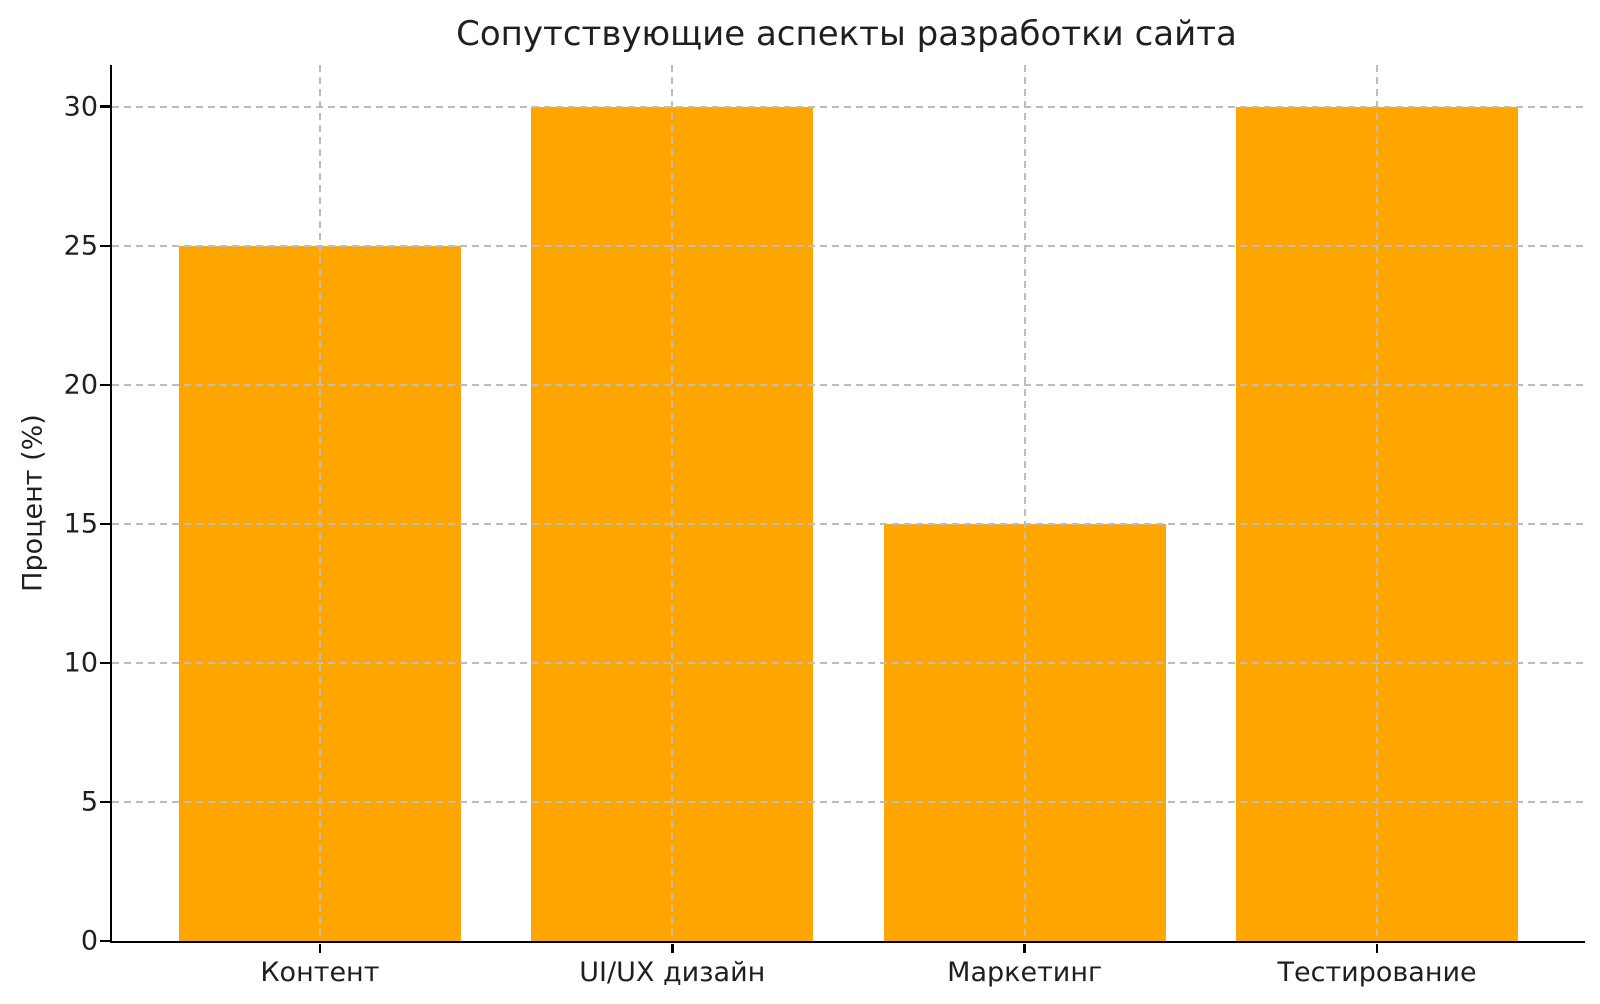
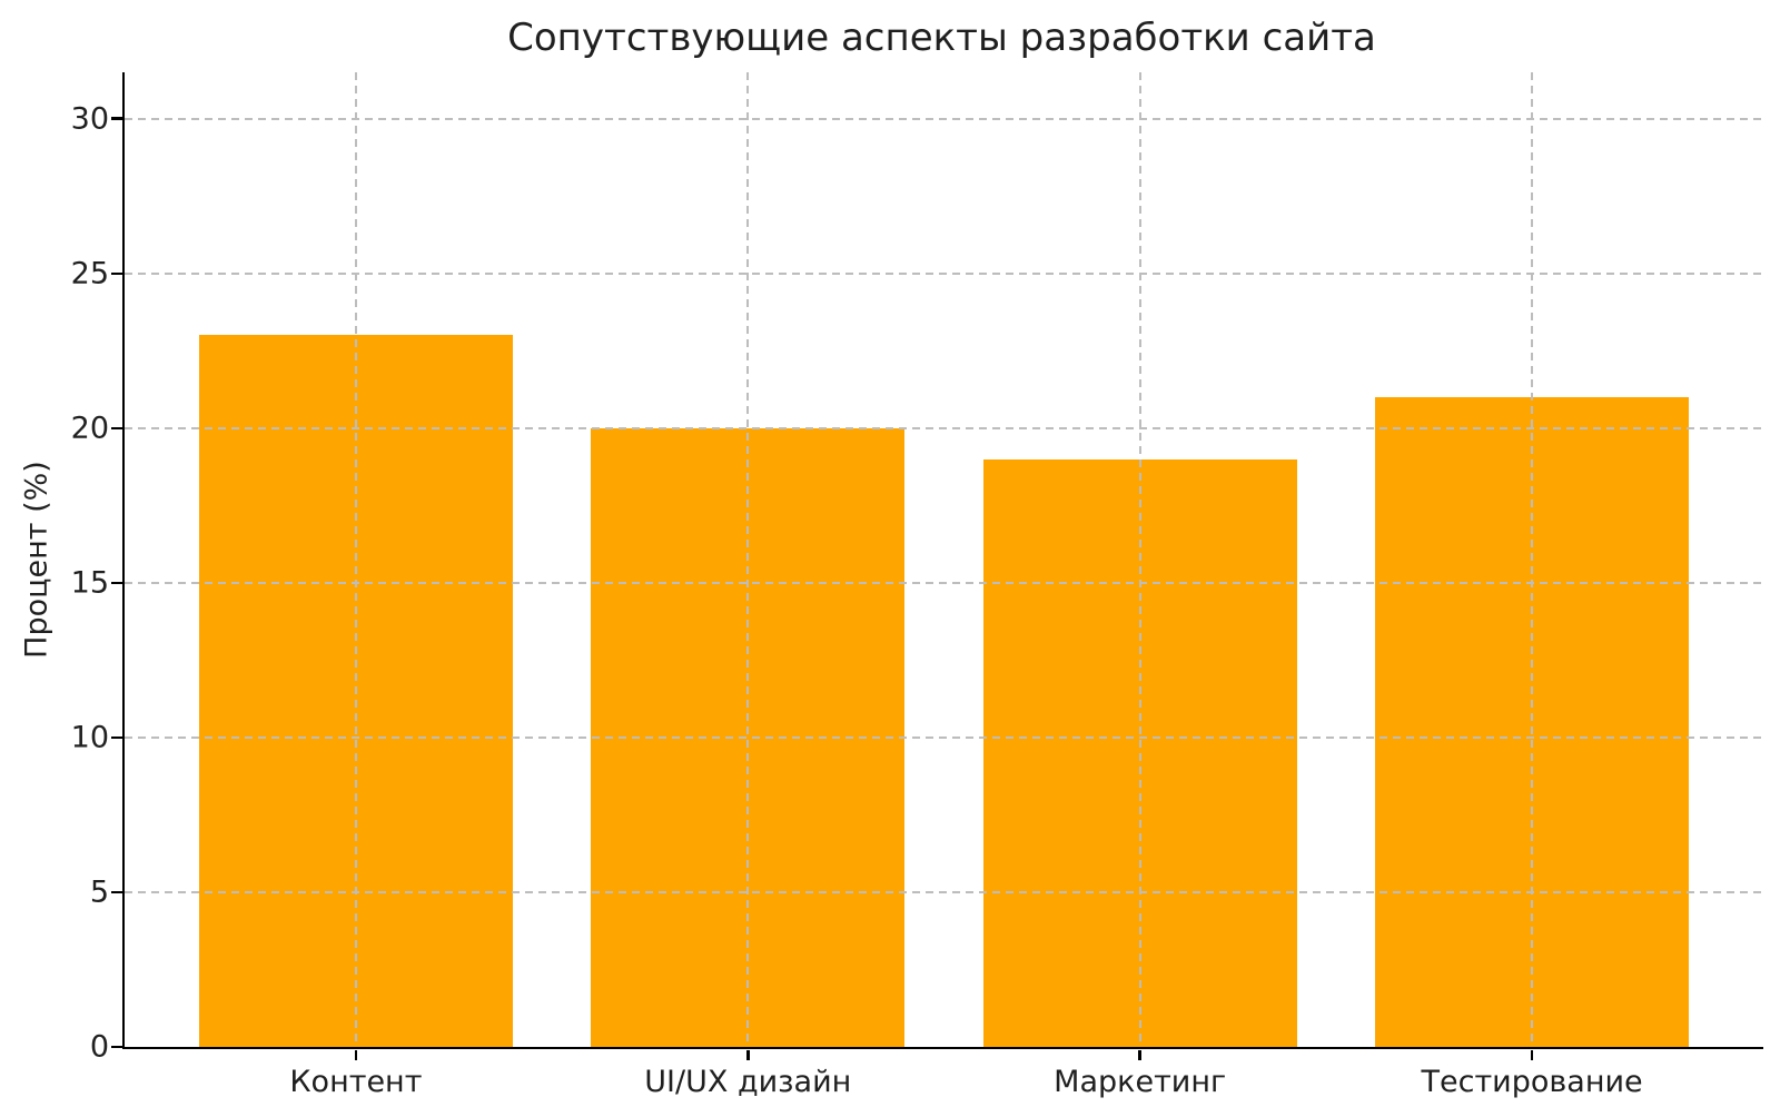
Контент: 25 -> 23
UI/UX дизайн: 30 -> 20
Маркетинг: 15 -> 19
Тестирование: 30 -> 21
